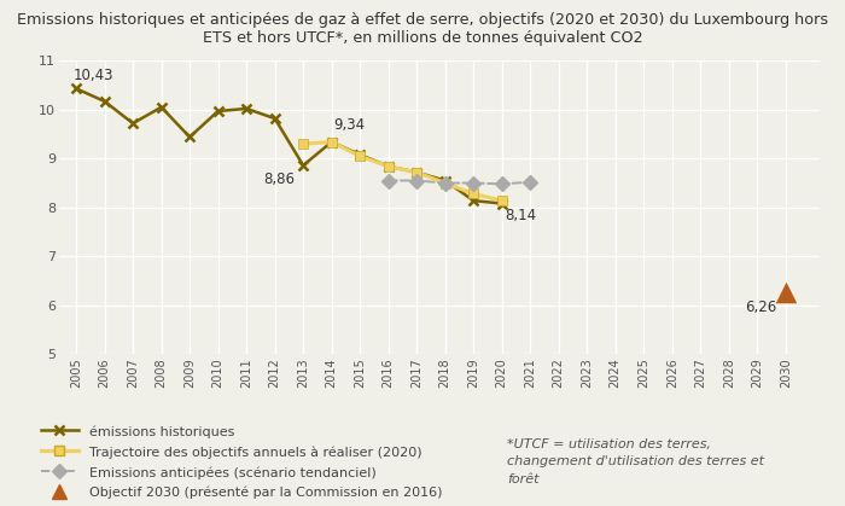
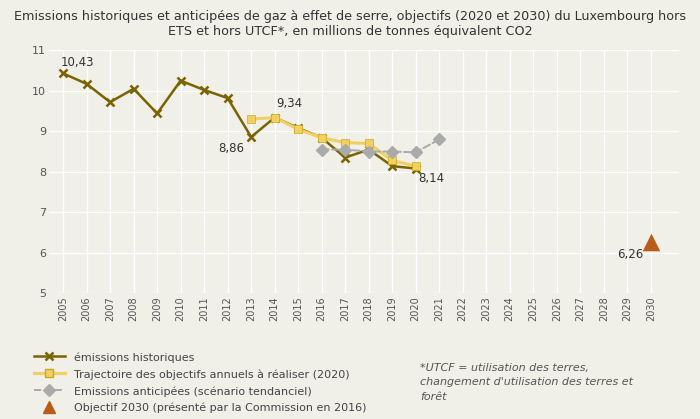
émissions historiques/2010: 9.97 -> 10.25
émissions historiques/2017: 8.72 -> 8.35
Trajectoire des objectifs annuels à réaliser (2020)/2018: 8.50 -> 8.70
Emissions anticipées (scénario tendanciel)/2021: 8.52 -> 8.80
